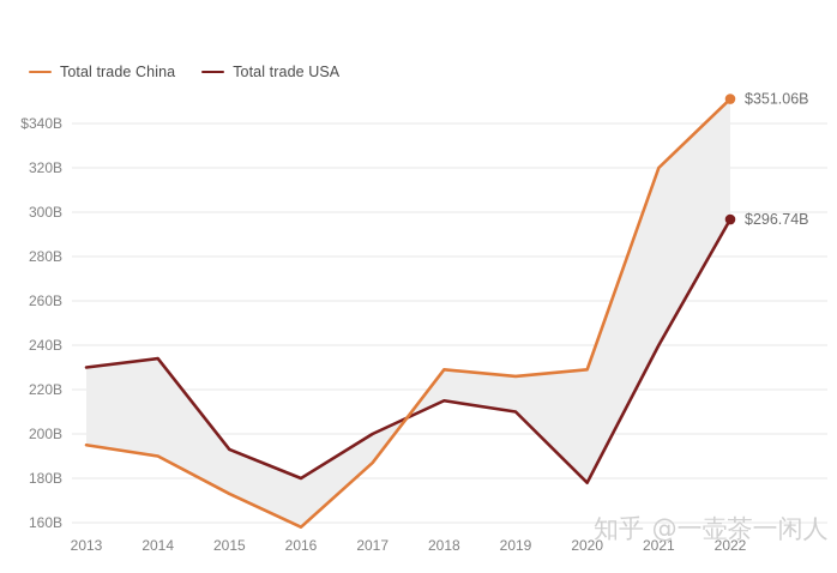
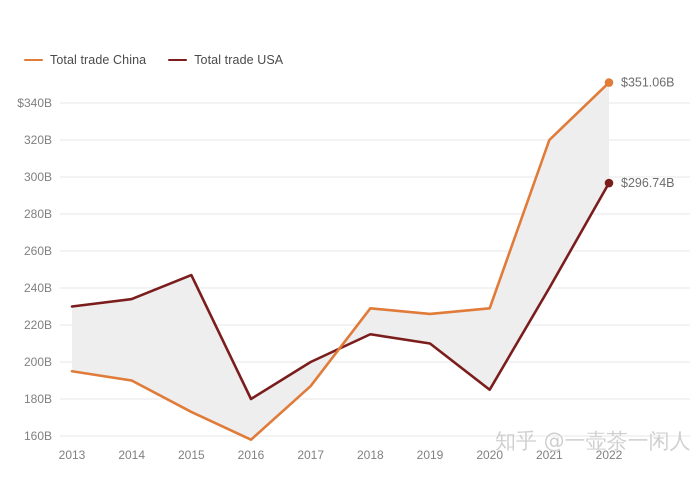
Total trade USA/2015: $193B -> $247B
Total trade USA/2020: $178B -> $185B
